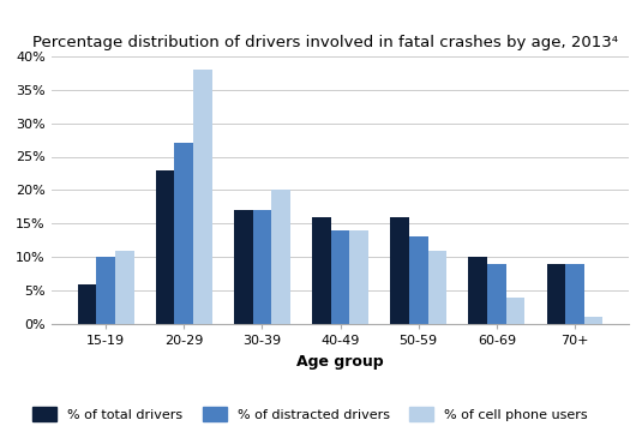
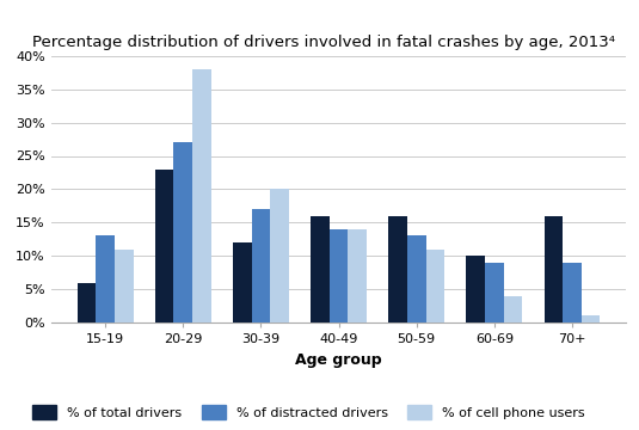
% of distracted drivers/15-19: 10% -> 13%
% of total drivers/30-39: 17% -> 12%
% of total drivers/70+: 9% -> 16%
